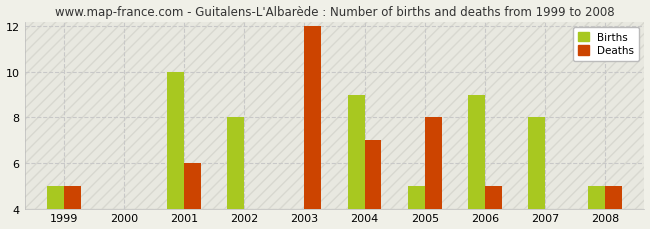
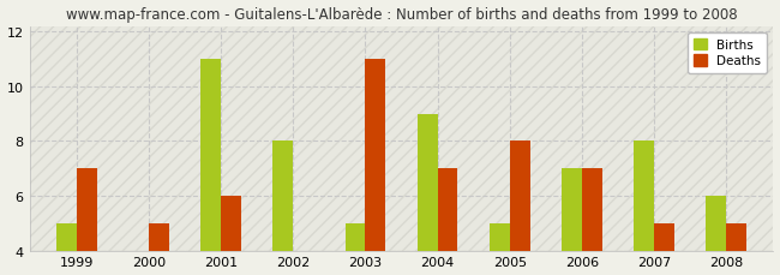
Deaths/1999: 5 -> 7
Deaths/2000: 4 -> 5
Births/2001: 10 -> 11
Births/2003: 4 -> 5
Deaths/2003: 12 -> 11
Births/2006: 9 -> 7
Deaths/2006: 5 -> 7
Deaths/2007: 4 -> 5
Births/2008: 5 -> 6
